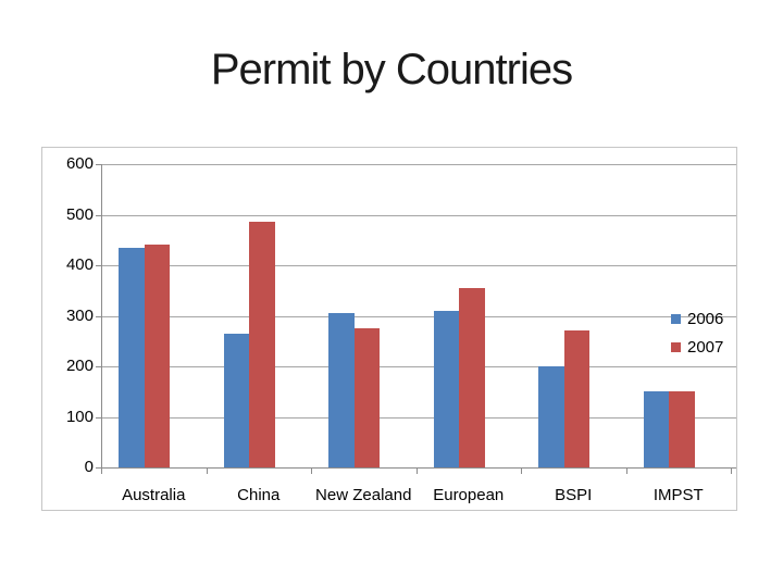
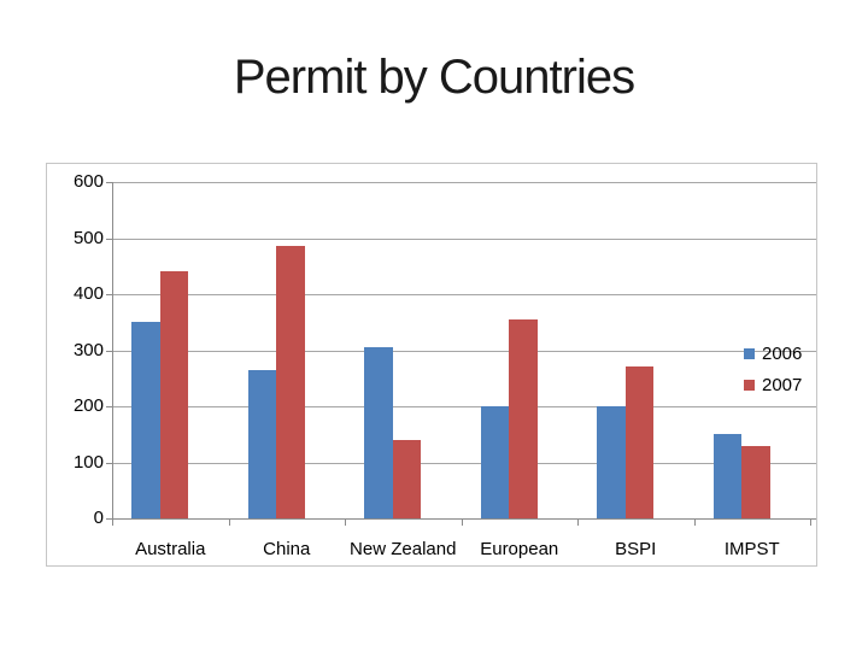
2006/Australia: 440 -> 350
2007/New Zealand: 280 -> 140
2006/European: 310 -> 200
2007/IMPST: 150 -> 130
